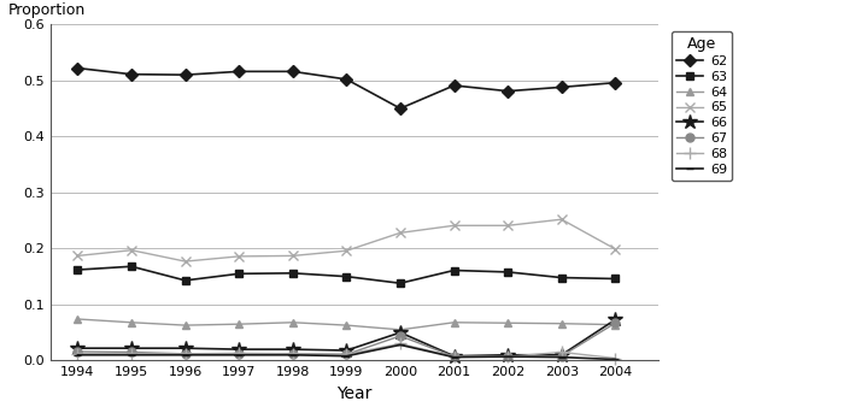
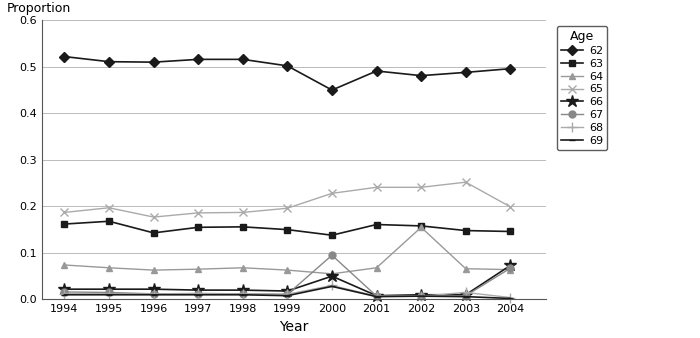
67/2000: 0.044 -> 0.095
64/2002: 0.067 -> 0.155
